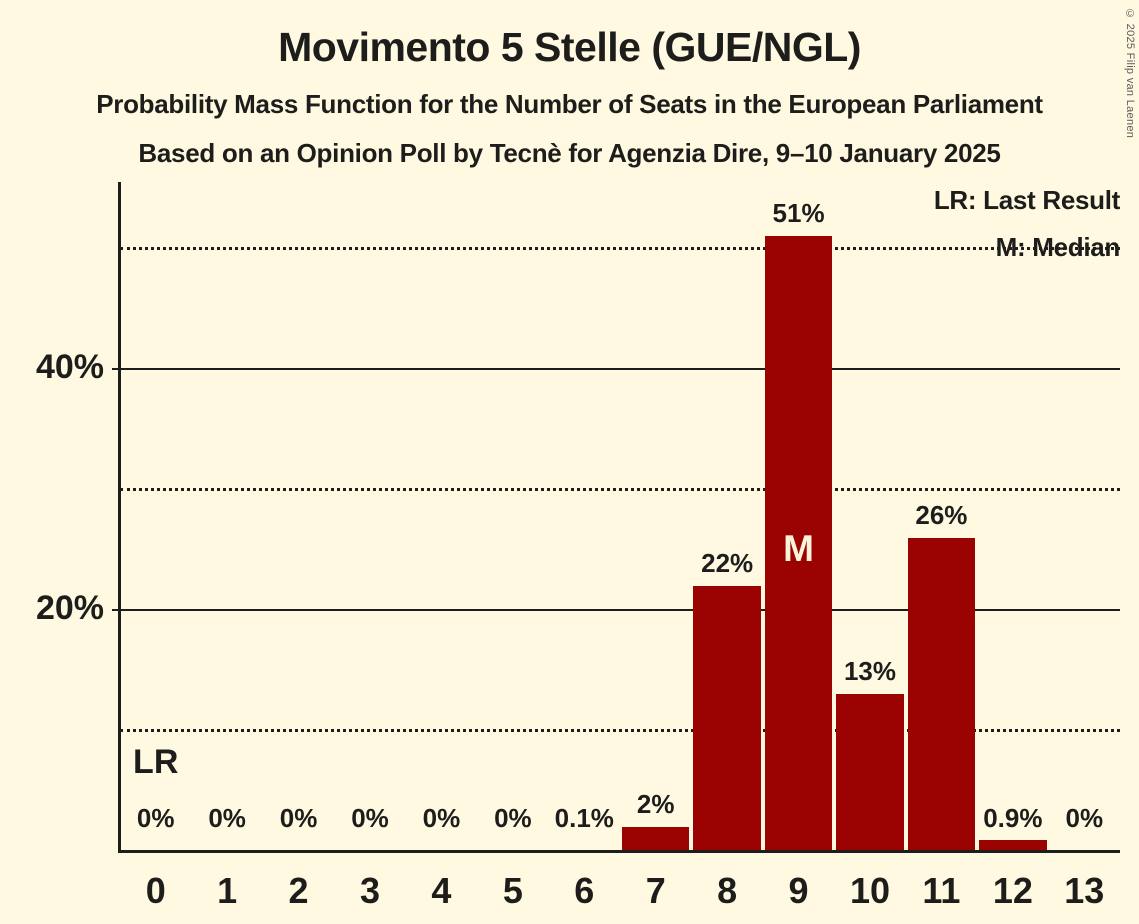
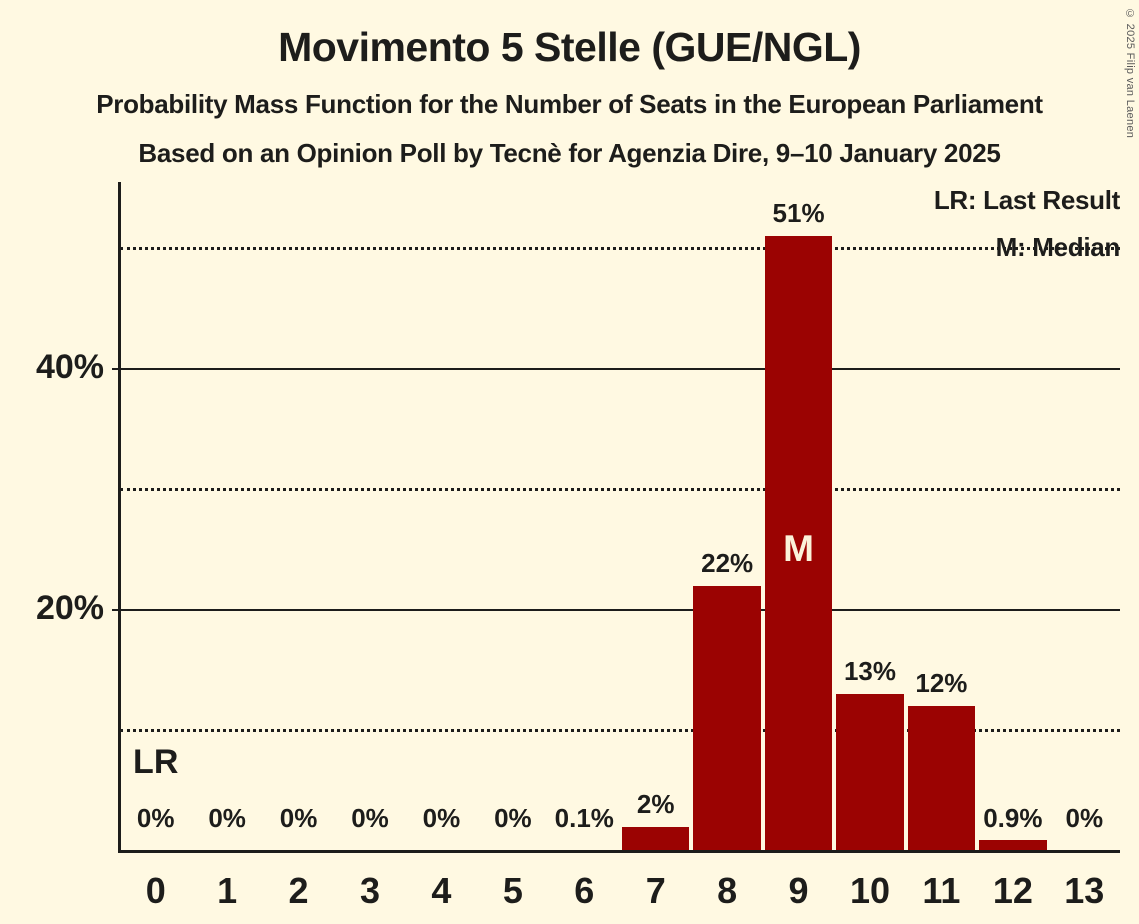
11: 26% -> 12%
